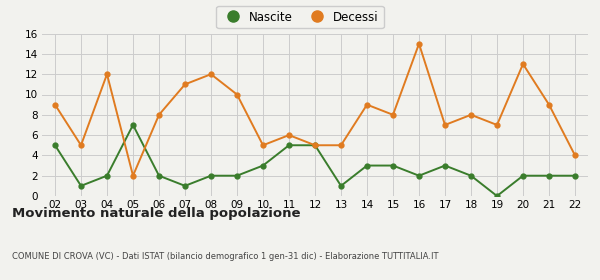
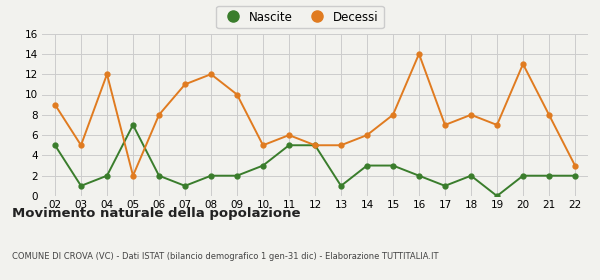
Decessi/14: 9 -> 6
Decessi/16: 15 -> 14
Nascite/17: 3 -> 1
Decessi/21: 9 -> 8
Decessi/22: 4 -> 3
